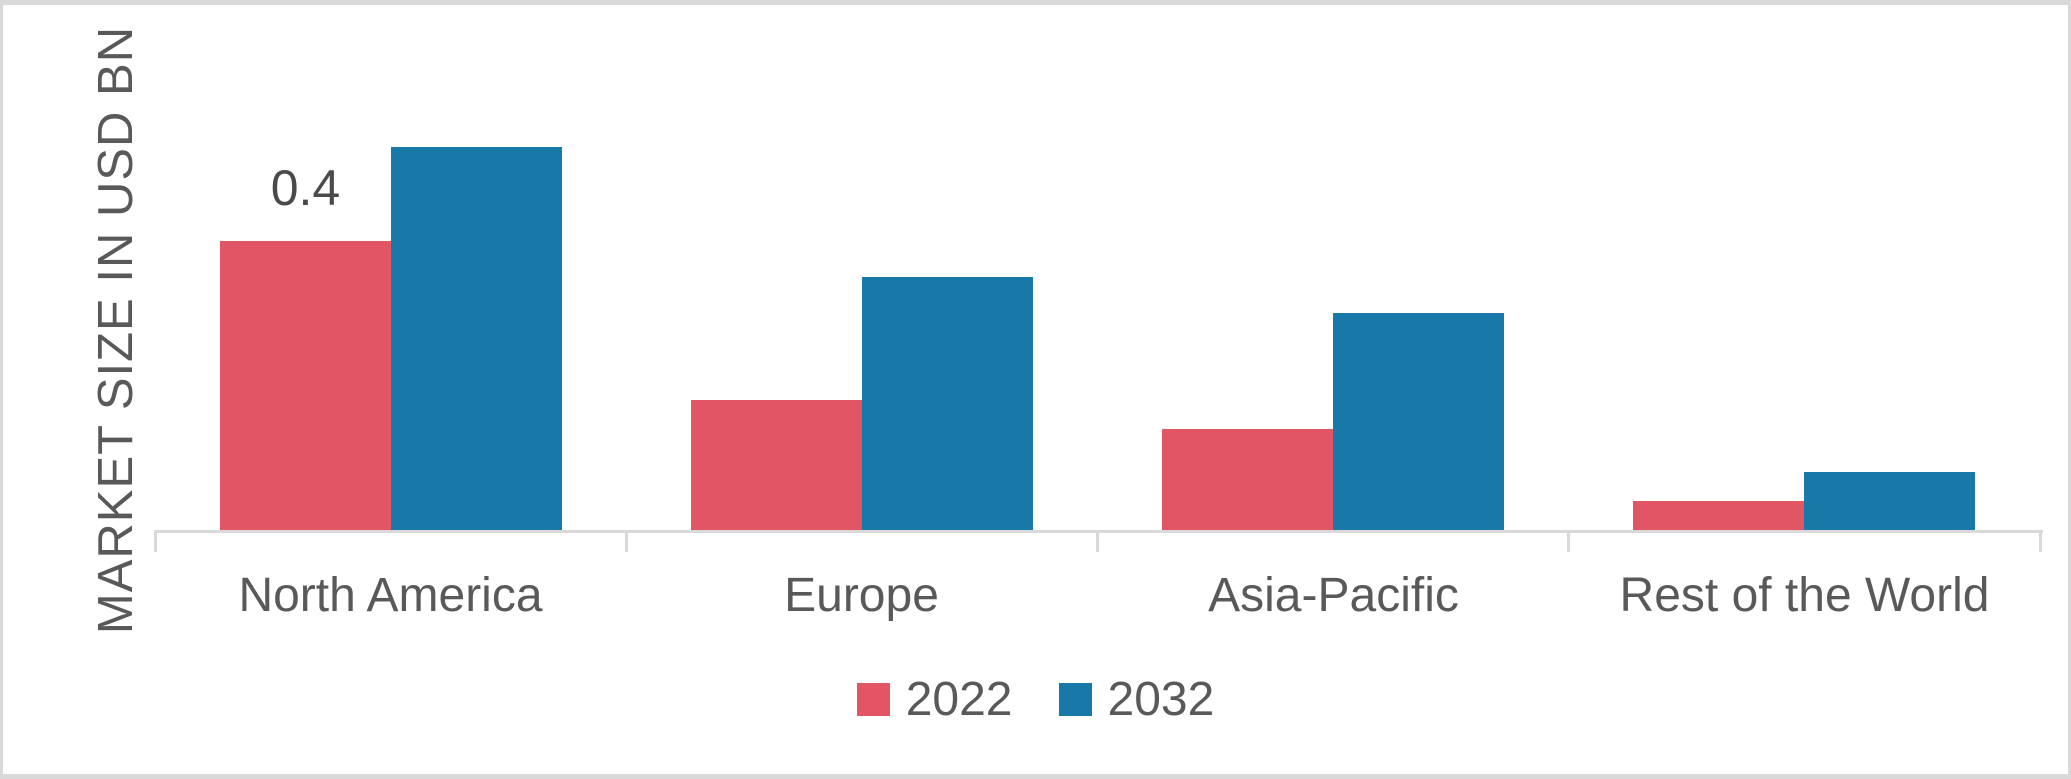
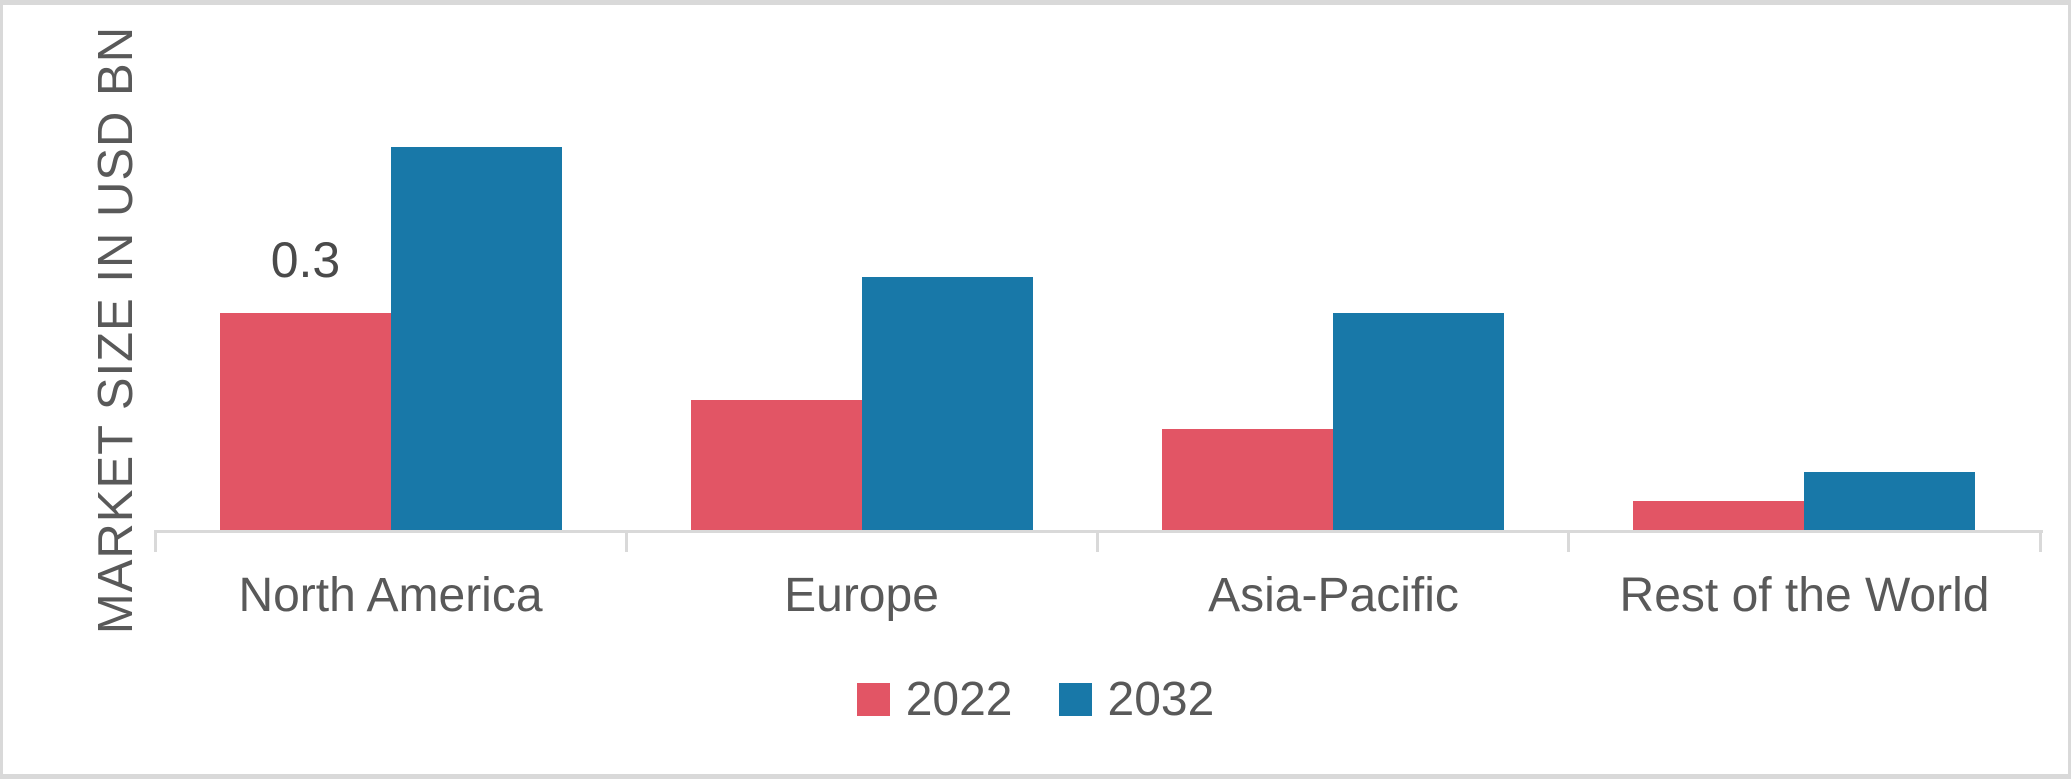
2022/North America: 0.4 -> 0.3
